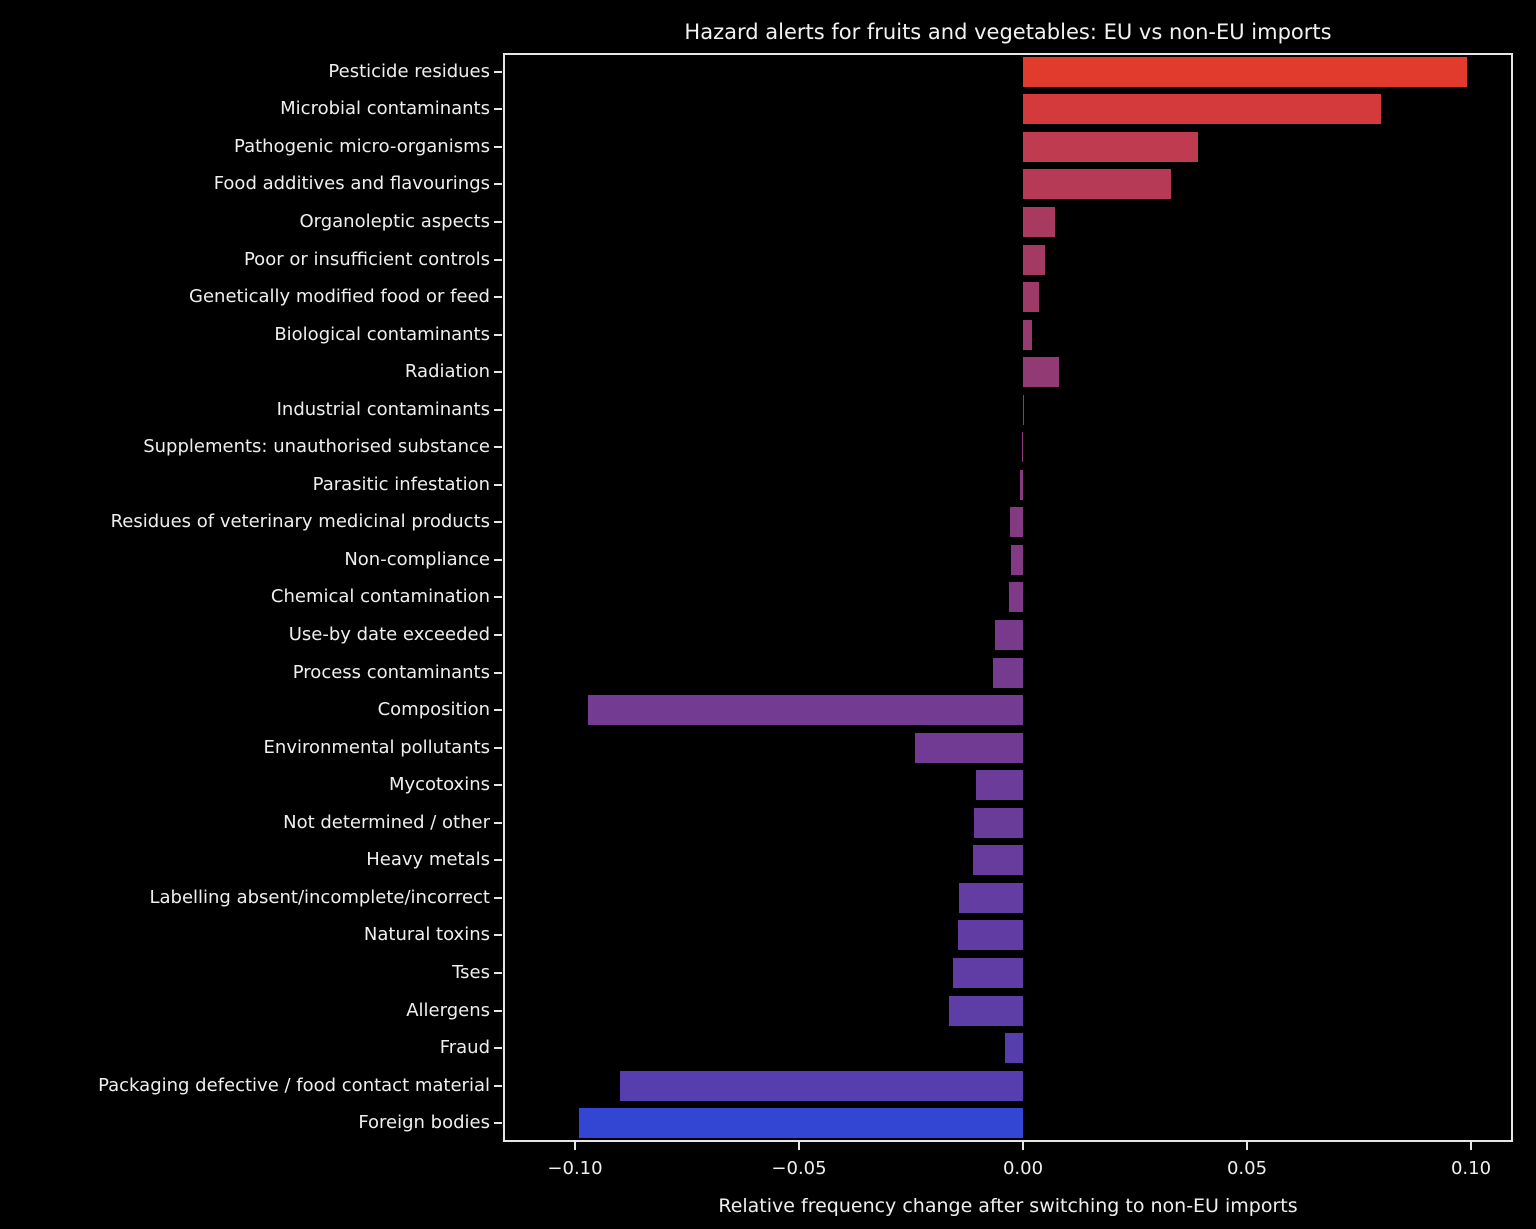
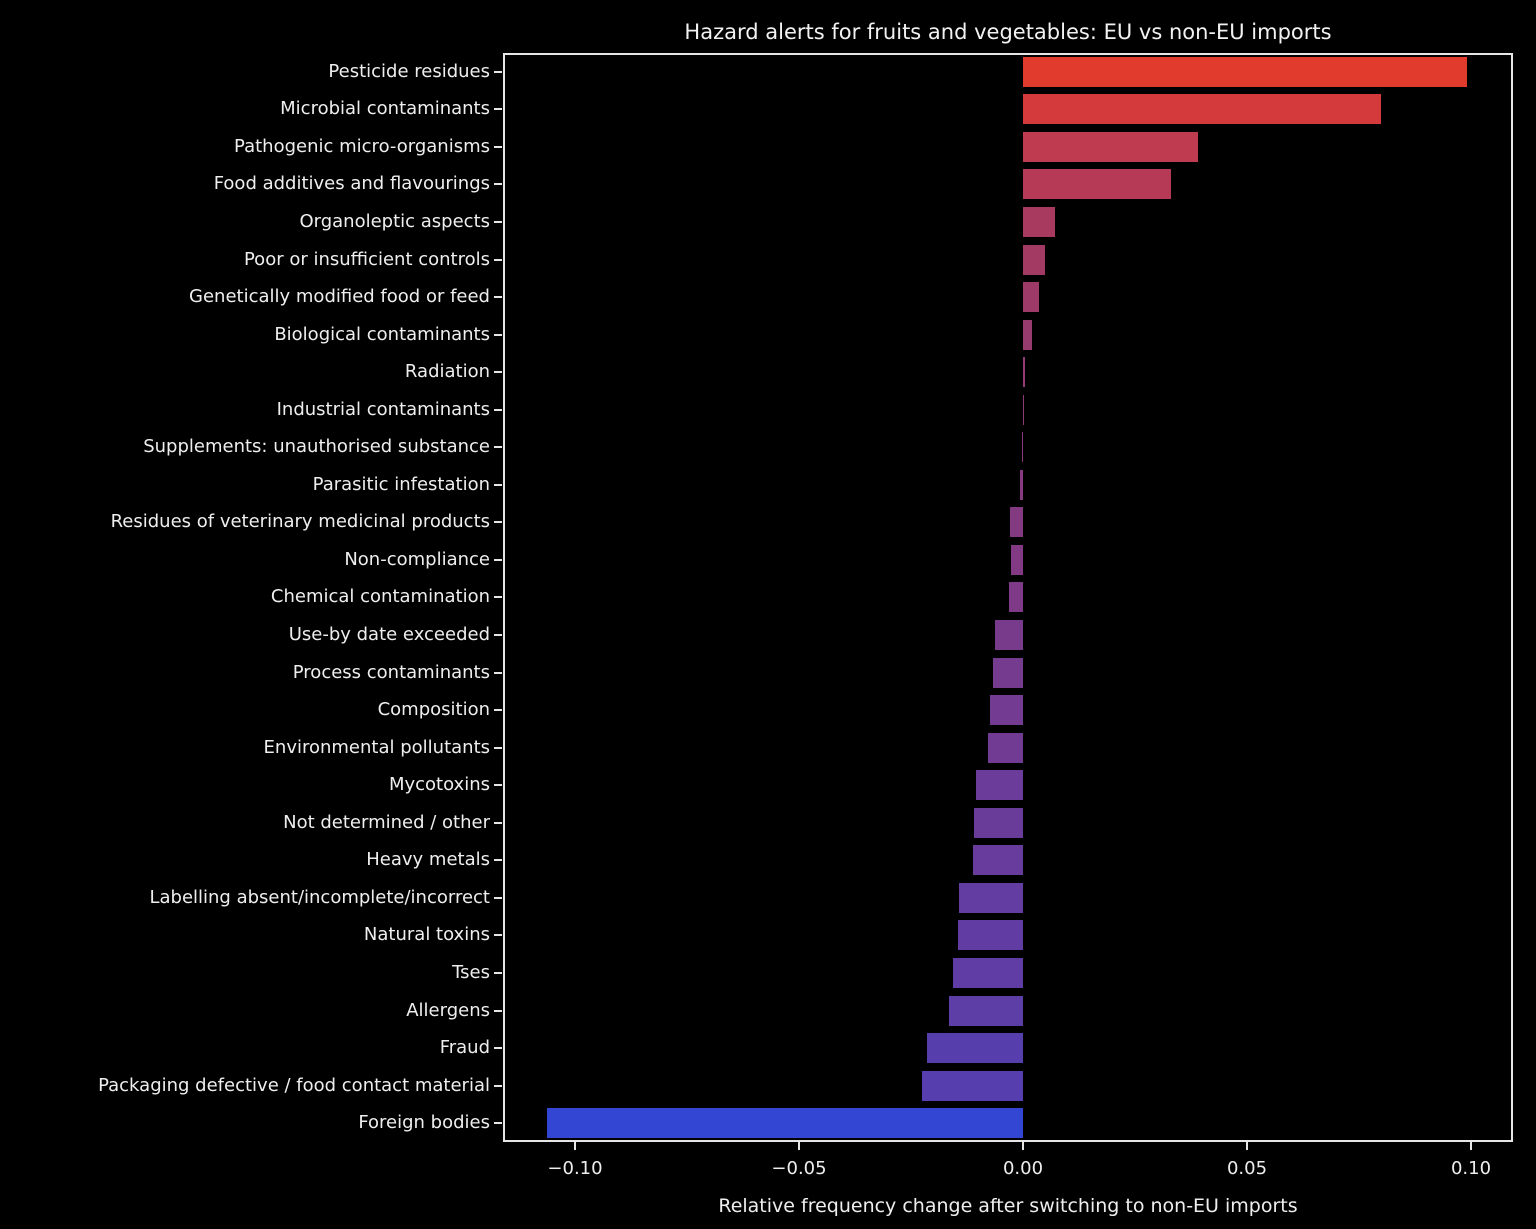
Radiation: 0.008 -> 0.001
Composition: -0.097 -> -0.007
Environmental pollutants: -0.024 -> -0.008
Fraud: -0.004 -> -0.021
Packaging defective / food contact material: -0.090 -> -0.023
Foreign bodies: -0.099 -> -0.106
